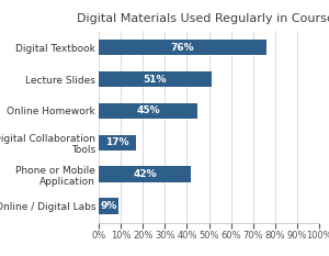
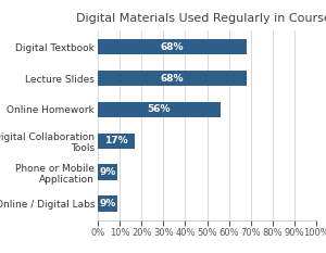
Digital Textbook: 76% -> 68%
Lecture Slides: 51% -> 68%
Online Homework: 45% -> 56%
Phone or Mobile Application: 42% -> 9%
